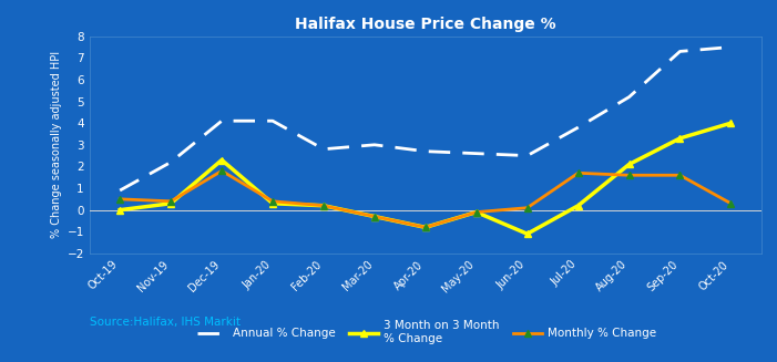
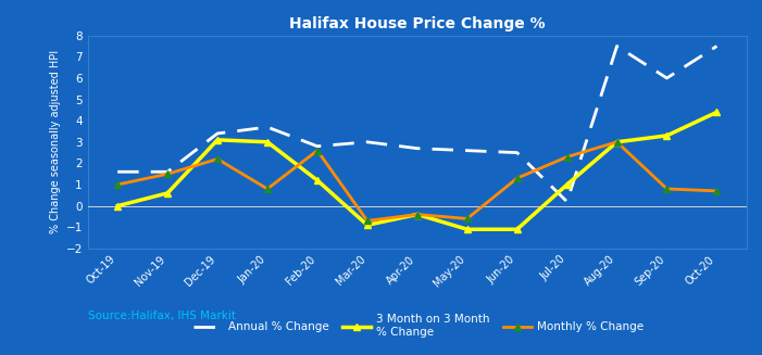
Annual % Change/Oct-19: 0.9 -> 1.6
Monthly % Change/Oct-19: 0.5 -> 1.0
Annual % Change/Nov-19: 2.2 -> 1.6
3 Month on 3 Month % Change/Nov-19: 0.3 -> 0.6
Monthly % Change/Nov-19: 0.4 -> 1.5
Annual % Change/Dec-19: 4.1 -> 3.4
3 Month on 3 Month % Change/Dec-19: 2.3 -> 3.1
Monthly % Change/Dec-19: 1.8 -> 2.2
Annual % Change/Jan-20: 4.1 -> 3.7
3 Month on 3 Month % Change/Jan-20: 0.3 -> 3.0
Monthly % Change/Jan-20: 0.4 -> 0.8
3 Month on 3 Month % Change/Feb-20: 0.2 -> 1.2
Monthly % Change/Feb-20: 0.2 -> 2.6
3 Month on 3 Month % Change/Mar-20: -0.3 -> -0.9
Monthly % Change/Mar-20: -0.3 -> -0.7
3 Month on 3 Month % Change/Apr-20: -0.8 -> -0.4
Monthly % Change/Apr-20: -0.8 -> -0.4
3 Month on 3 Month % Change/May-20: -0.1 -> -1.1
Monthly % Change/May-20: -0.1 -> -0.6
Monthly % Change/Jun-20: 0.1 -> 1.3
Annual % Change/Jul-20: 3.8 -> 0.2
3 Month on 3 Month % Change/Jul-20: 0.2 -> 1.0
Monthly % Change/Jul-20: 1.7 -> 2.3
Annual % Change/Aug-20: 5.2 -> 7.5
3 Month on 3 Month % Change/Aug-20: 2.1 -> 3.0
Monthly % Change/Aug-20: 1.6 -> 3.0
Annual % Change/Sep-20: 7.3 -> 6.0
Monthly % Change/Sep-20: 1.6 -> 0.8
3 Month on 3 Month % Change/Oct-20: 4.0 -> 4.4
Monthly % Change/Oct-20: 0.3 -> 0.7
